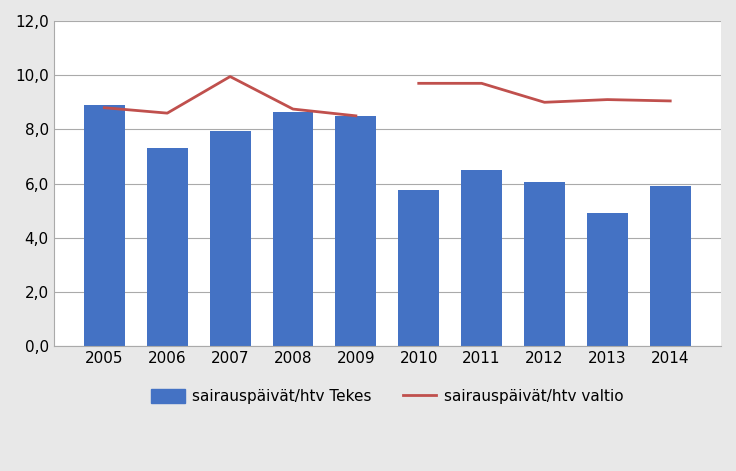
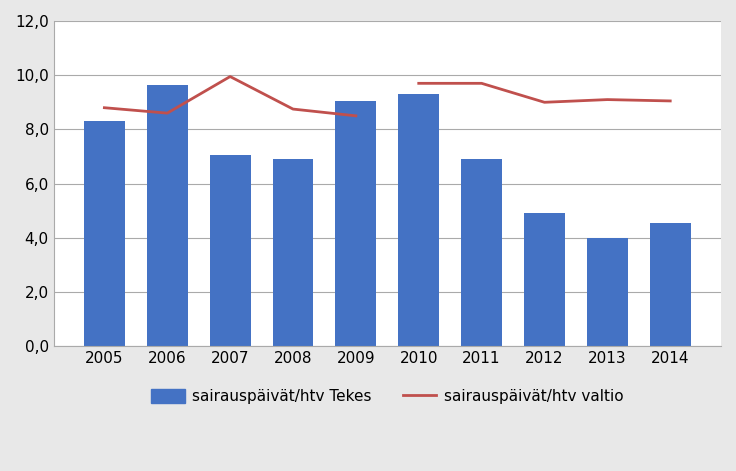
sairauspäivät/htv Tekes/2005: 8,90 -> 8,30
sairauspäivät/htv Tekes/2006: 7,30 -> 9,65
sairauspäivät/htv Tekes/2007: 7,95 -> 7,05
sairauspäivät/htv Tekes/2008: 8,65 -> 6,90
sairauspäivät/htv Tekes/2009: 8,50 -> 9,05
sairauspäivät/htv Tekes/2010: 5,75 -> 9,30
sairauspäivät/htv Tekes/2011: 6,50 -> 6,90
sairauspäivät/htv Tekes/2012: 6,05 -> 4,90
sairauspäivät/htv Tekes/2013: 4,90 -> 4,00
sairauspäivät/htv Tekes/2014: 5,90 -> 4,55
